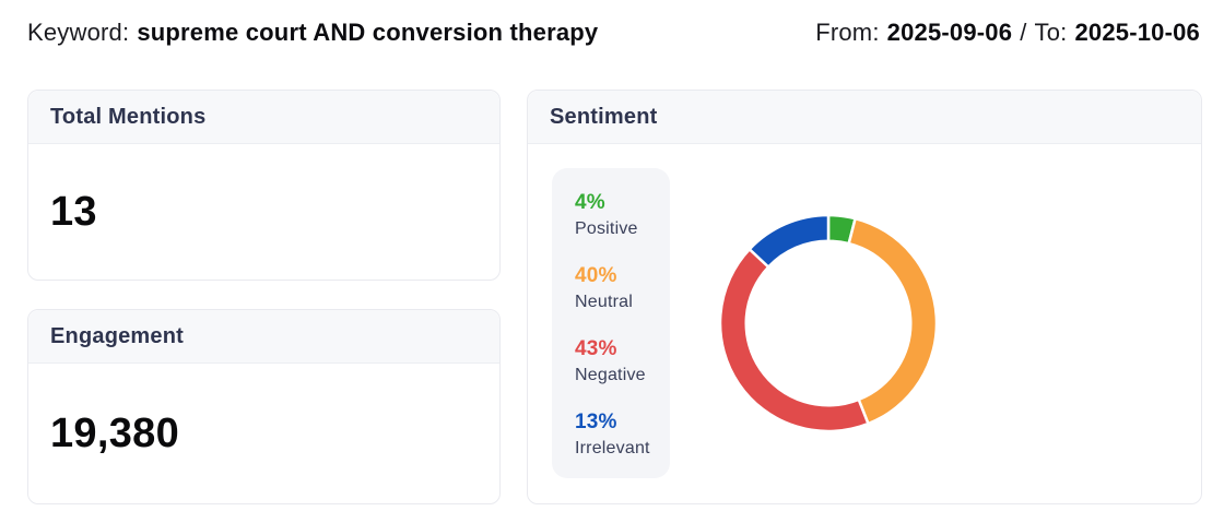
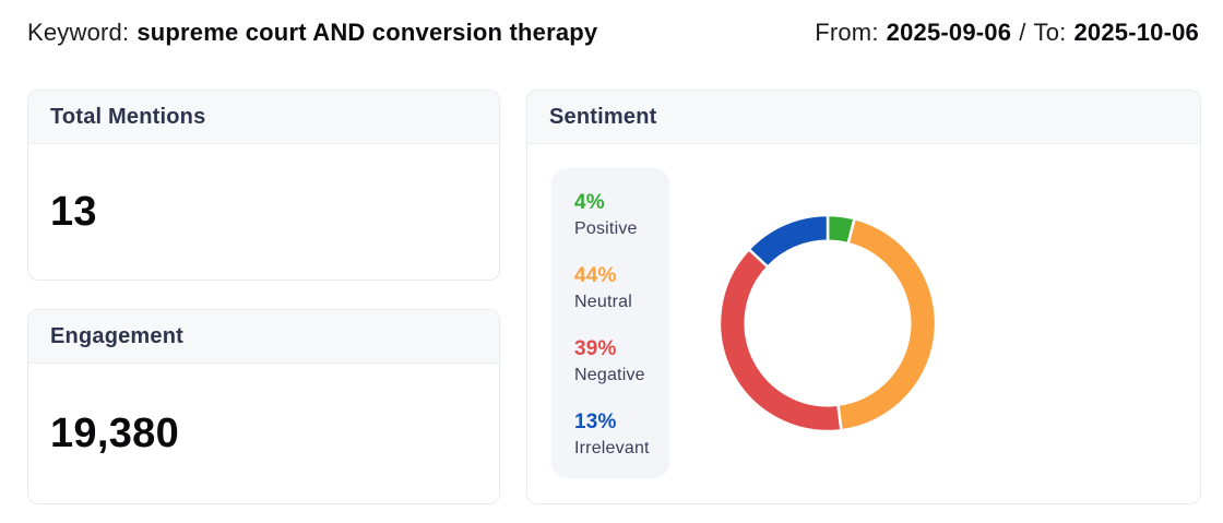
Neutral: 40% -> 44%
Negative: 43% -> 39%
